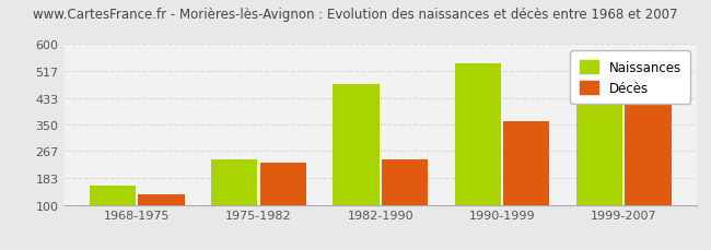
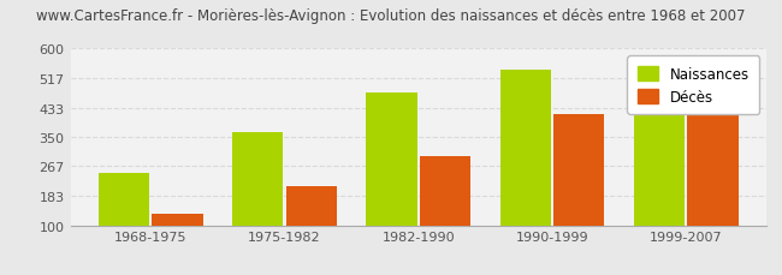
Naissances/1968-1975: 160 -> 248
Naissances/1975-1982: 240 -> 362
Décès/1975-1982: 230 -> 210
Décès/1982-1990: 240 -> 296
Décès/1990-1999: 360 -> 413
